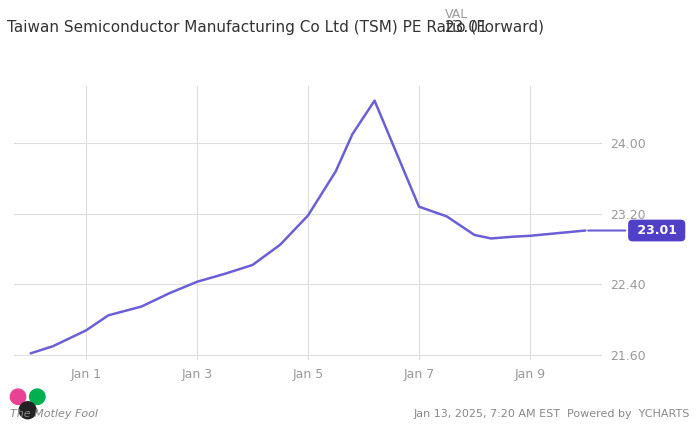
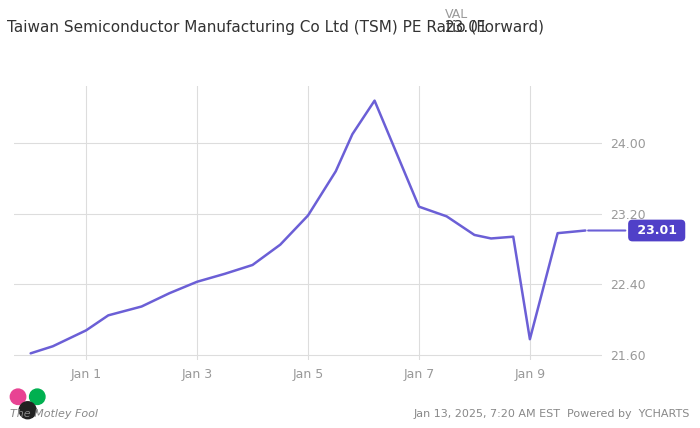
Jan 9: 22.95 -> 21.78
